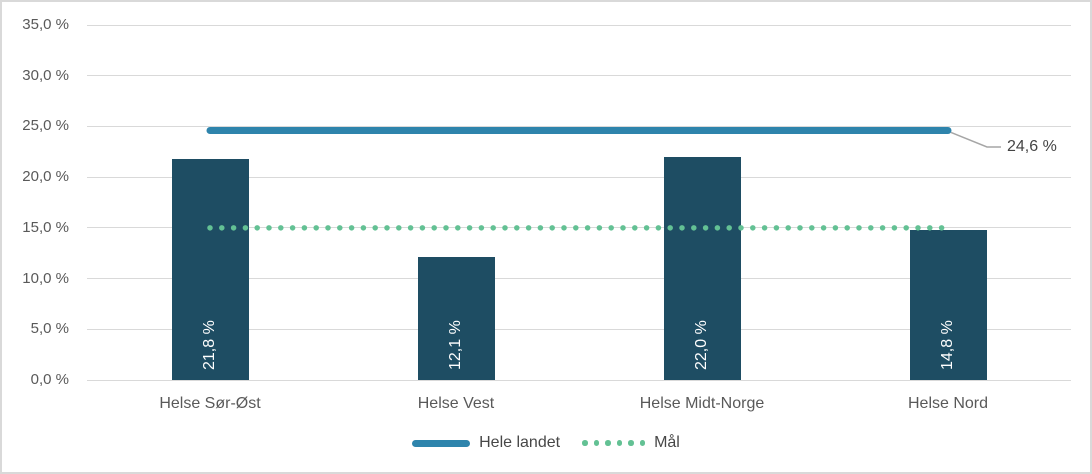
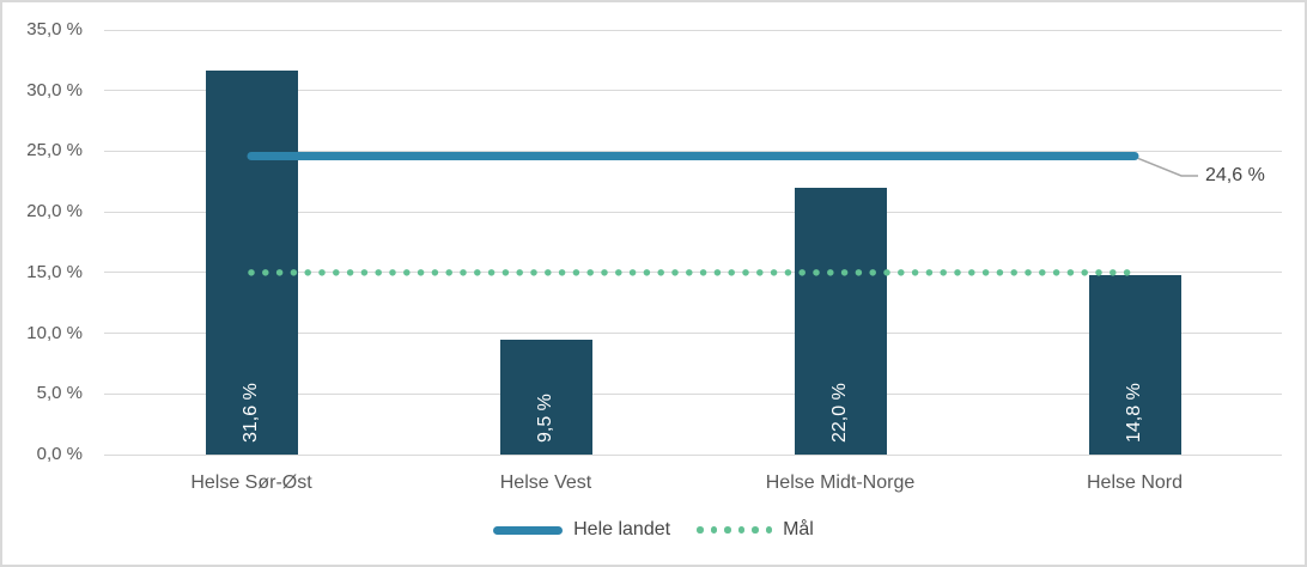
Helse Sør-Øst: 21,8 -> 31,6
Helse Vest: 12,1 -> 9,5
